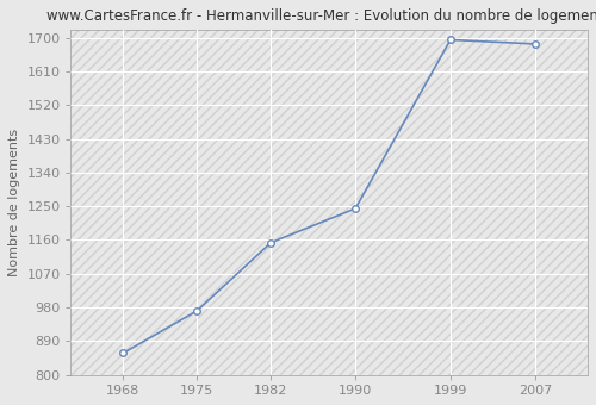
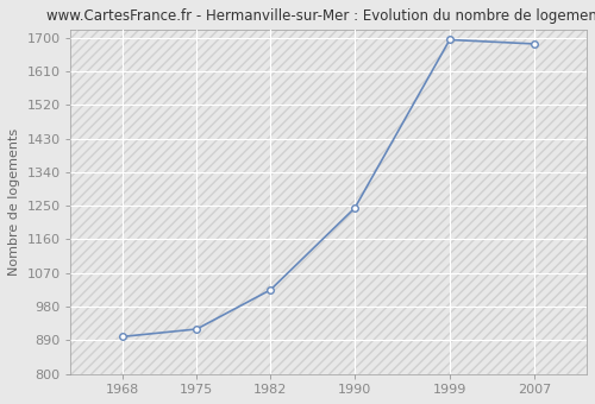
1968: 858 -> 900
1975: 971 -> 920
1982: 1153 -> 1025
